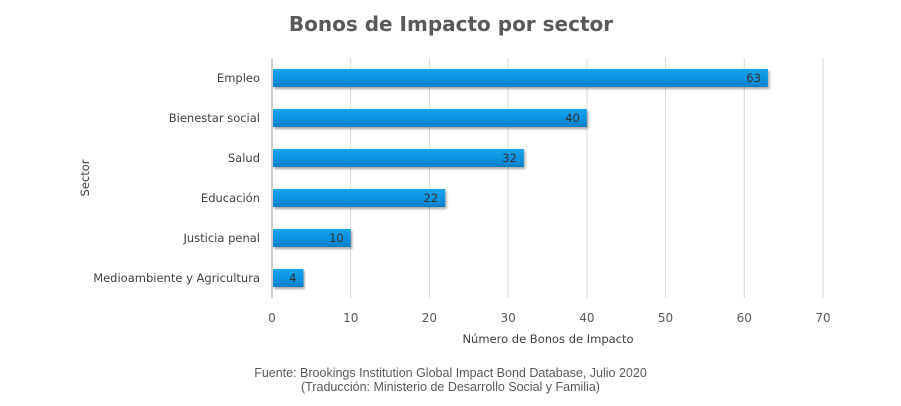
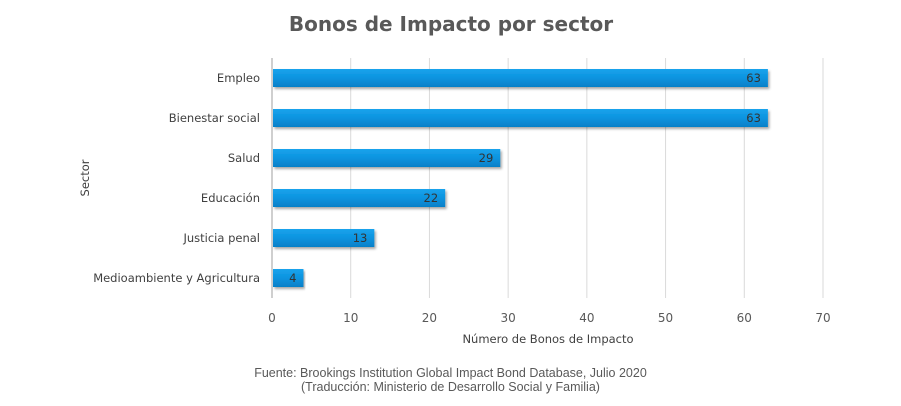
Bienestar social: 40 -> 63
Salud: 32 -> 29
Justicia penal: 10 -> 13
